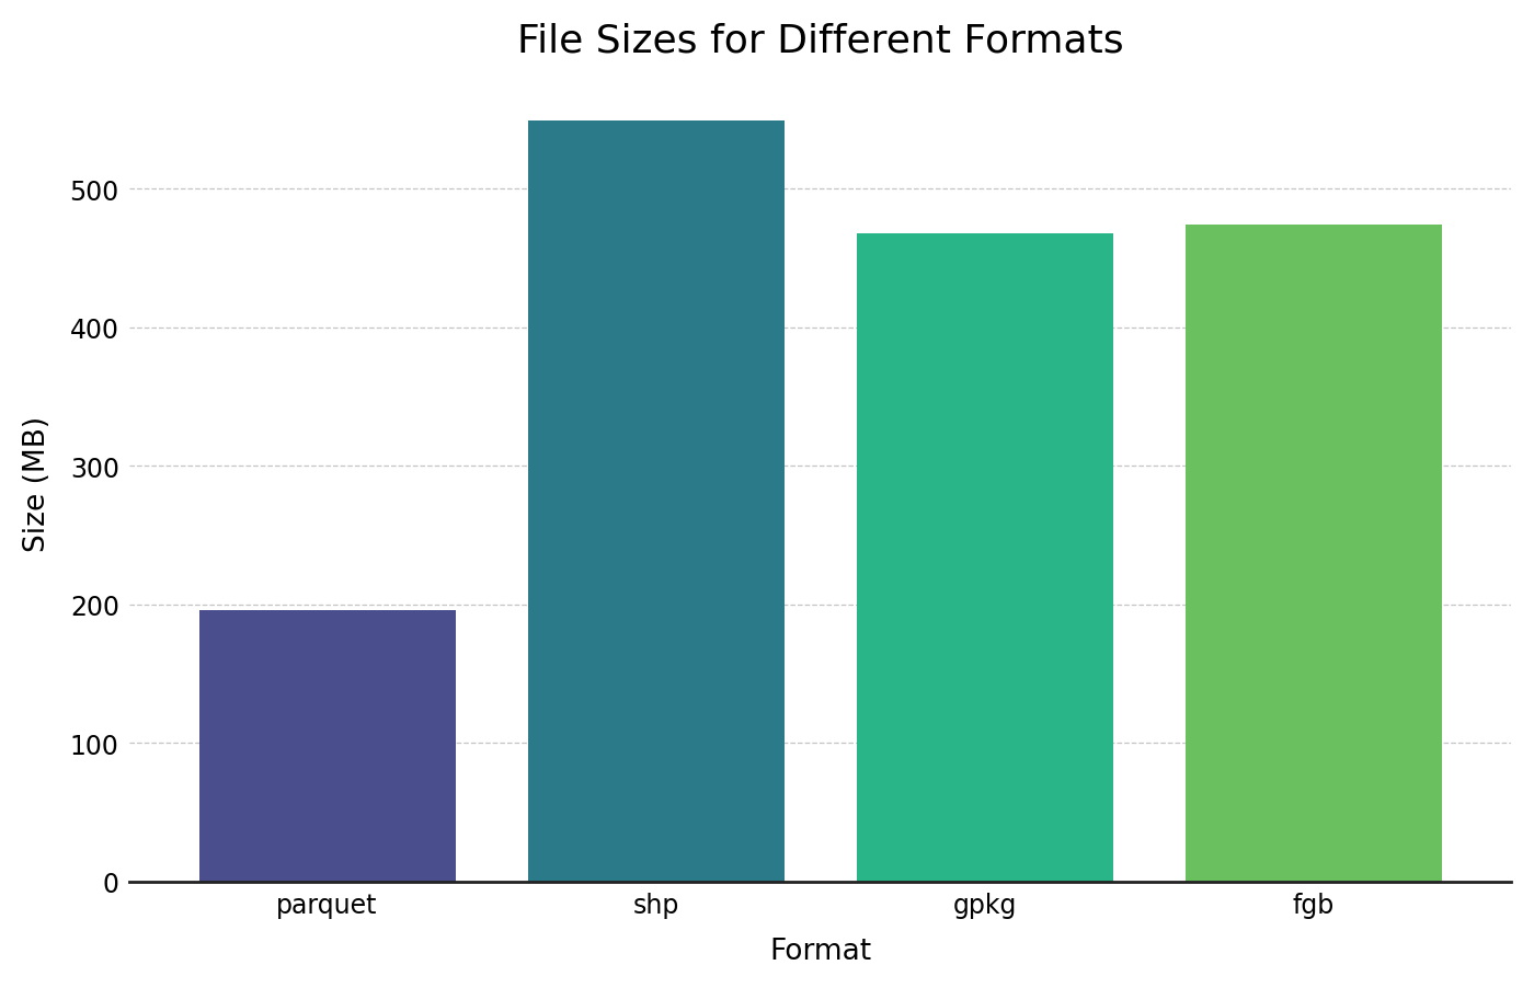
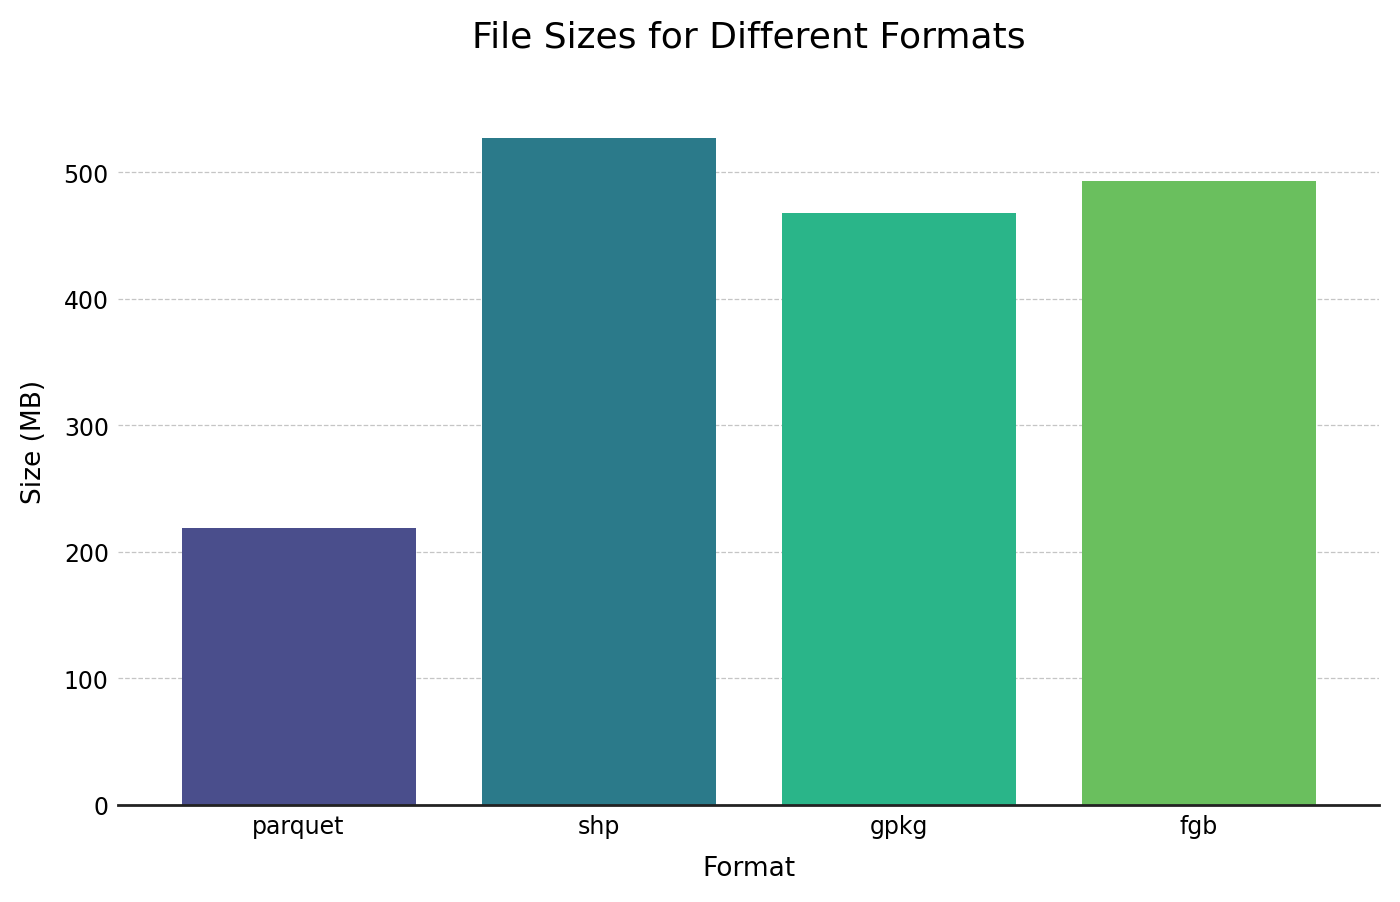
parquet: 196 -> 219
shp: 549 -> 527
fgb: 474 -> 493
